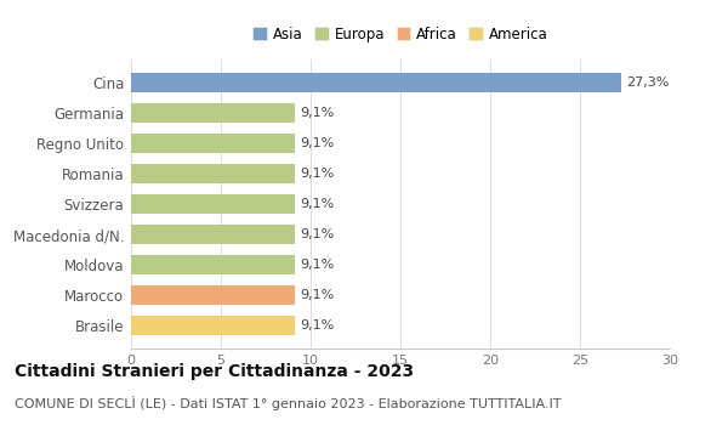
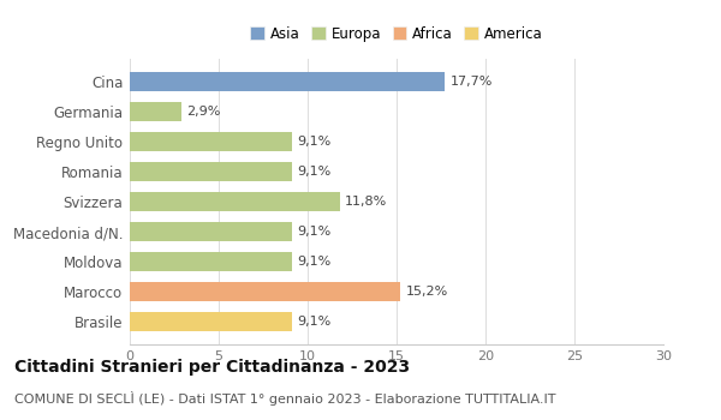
Cina: 27,3% -> 17,7%
Germania: 9,1% -> 2,9%
Svizzera: 9,1% -> 11,8%
Marocco: 9,1% -> 15,2%
